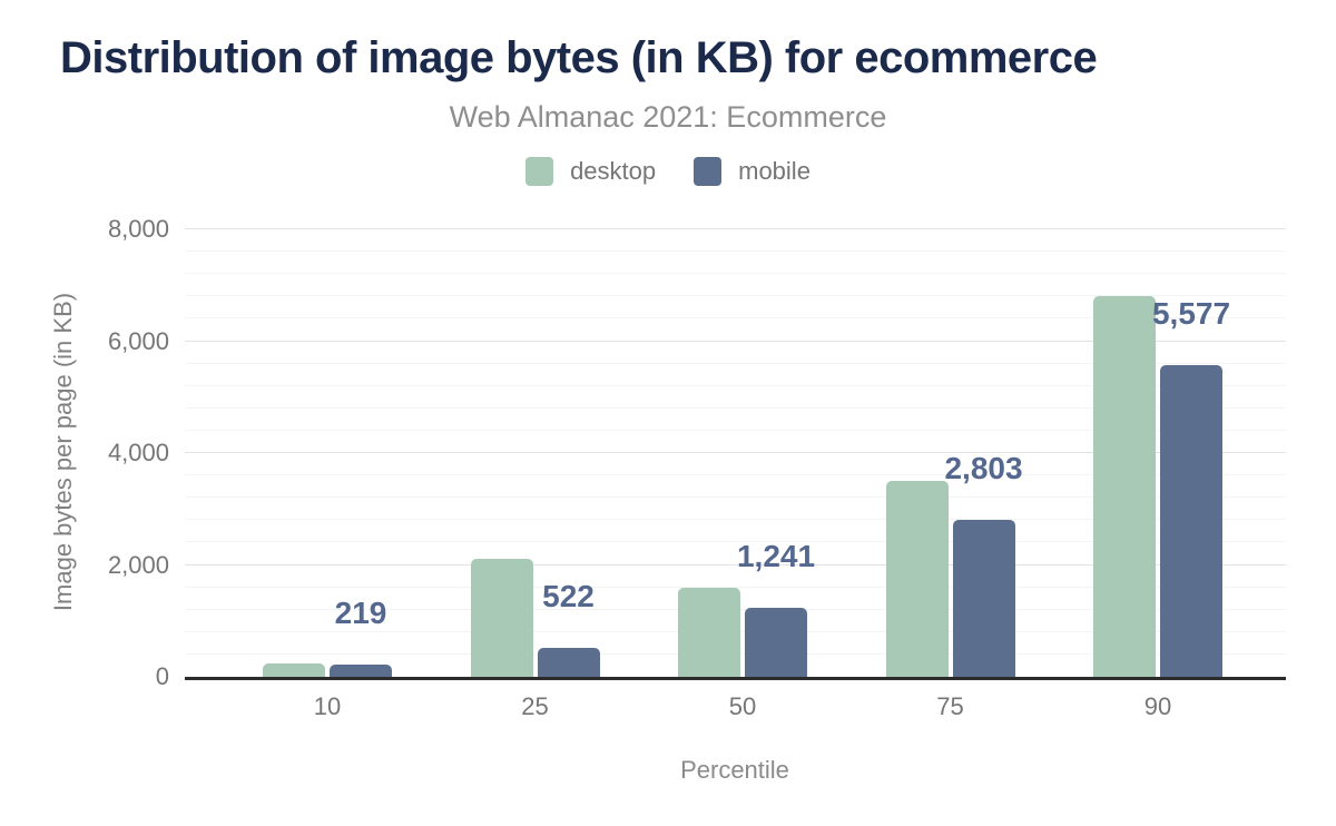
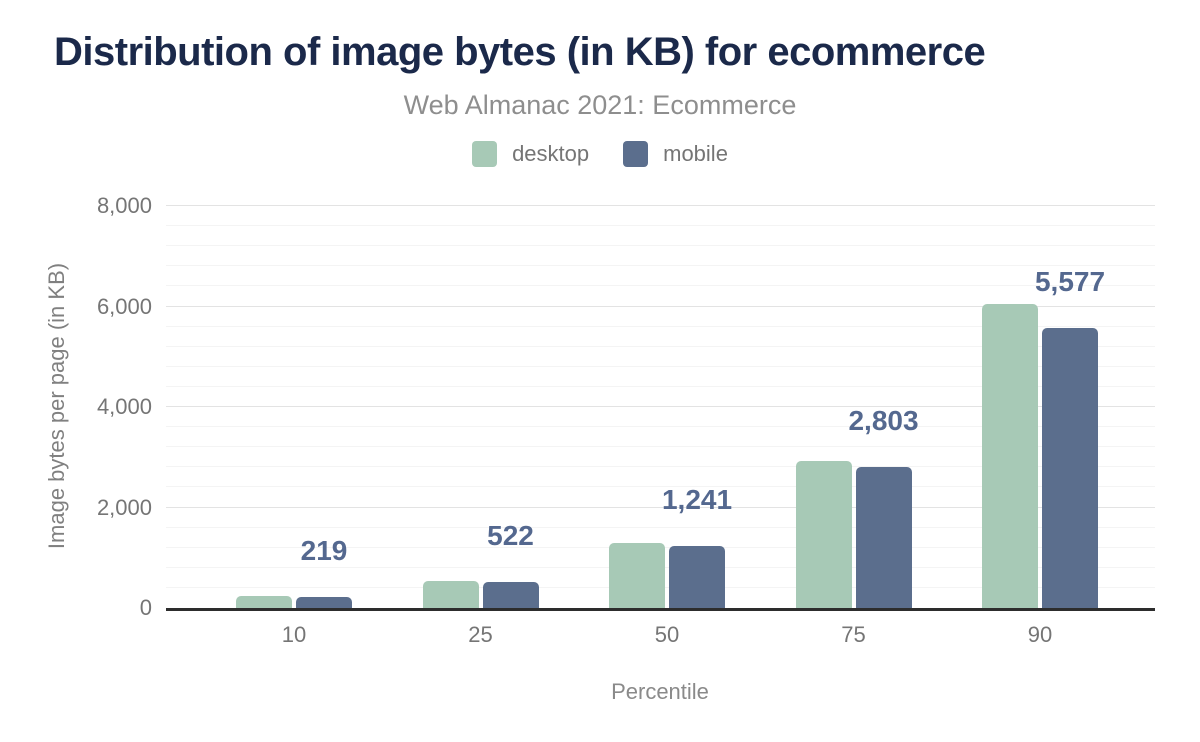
desktop/25: 2100 -> 500
desktop/50: 1600 -> 1300
desktop/75: 3500 -> 2900
desktop/90: 6800 -> 6100
